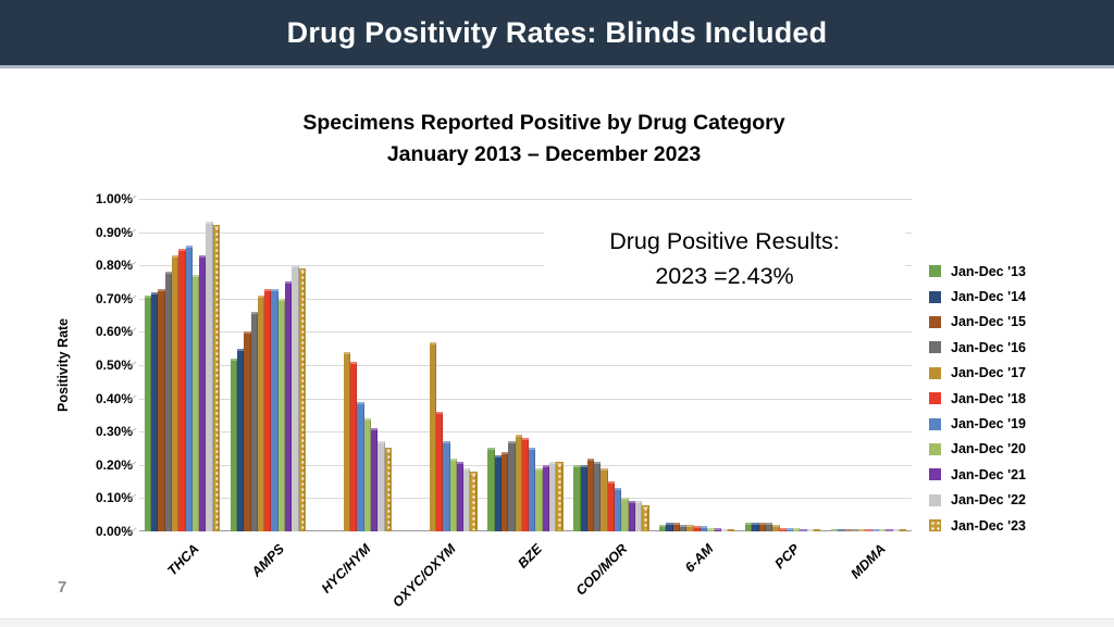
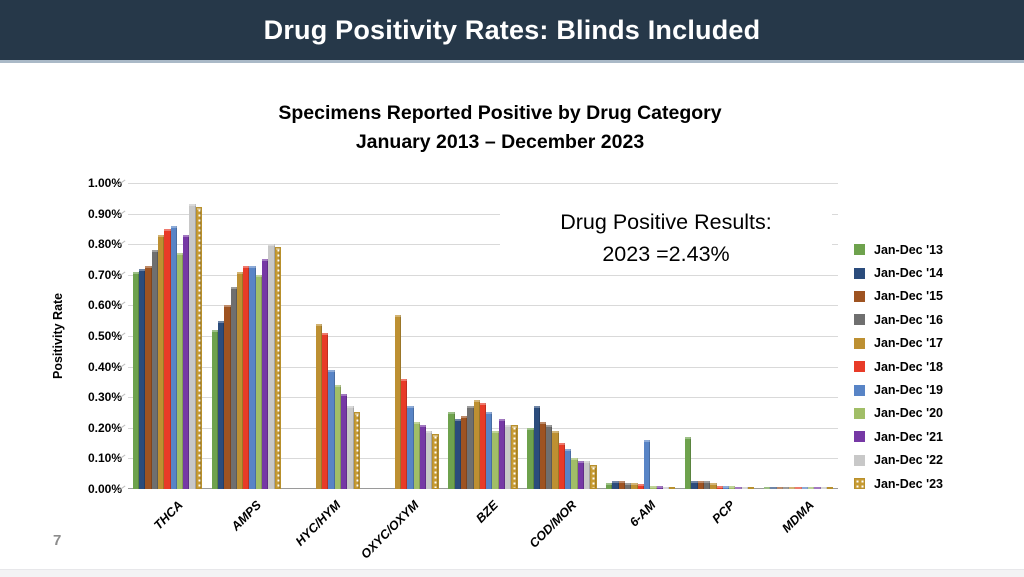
Jan-Dec '21/BZE: 0.20% -> 0.23%
Jan-Dec '14/COD/MOR: 0.20% -> 0.27%
Jan-Dec '19/6-AM: 0.01% -> 0.16%
Jan-Dec '13/PCP: 0.03% -> 0.17%
